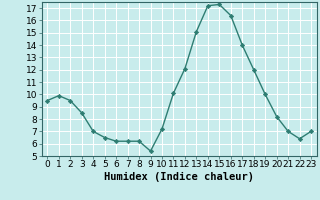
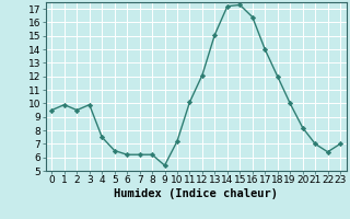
3: 8.5 -> 9.9
4: 7.0 -> 7.5
